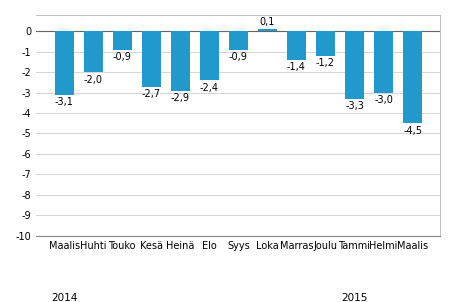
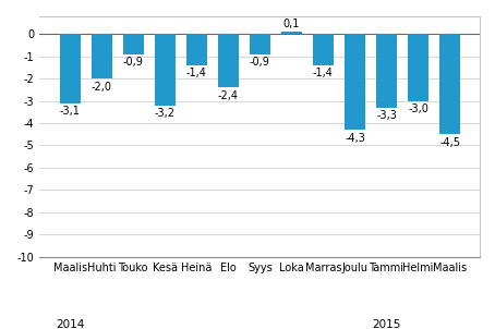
Kesä: -2,7 -> -3,2
Heinä: -2,9 -> -1,4
Joulu: -1,2 -> -4,3
